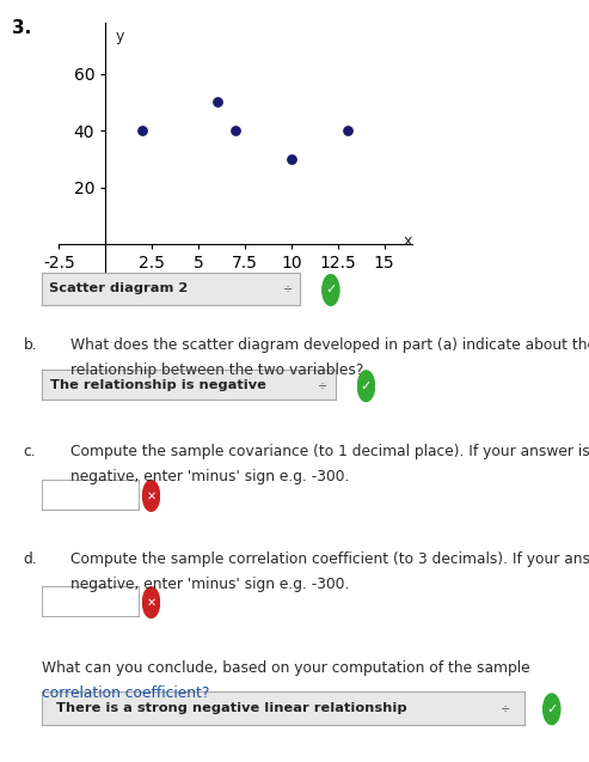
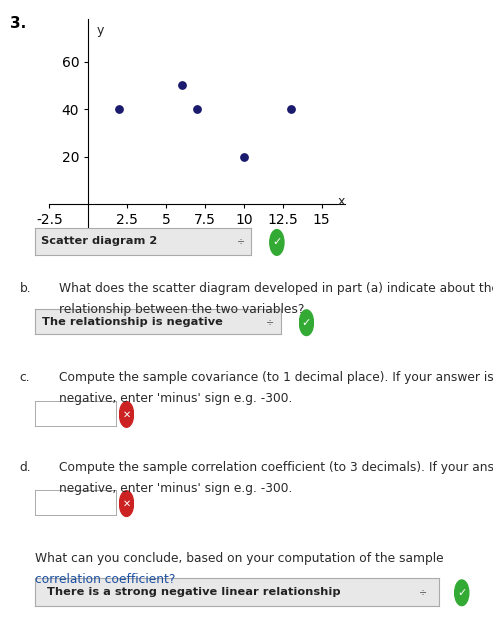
10: 30 -> 20
